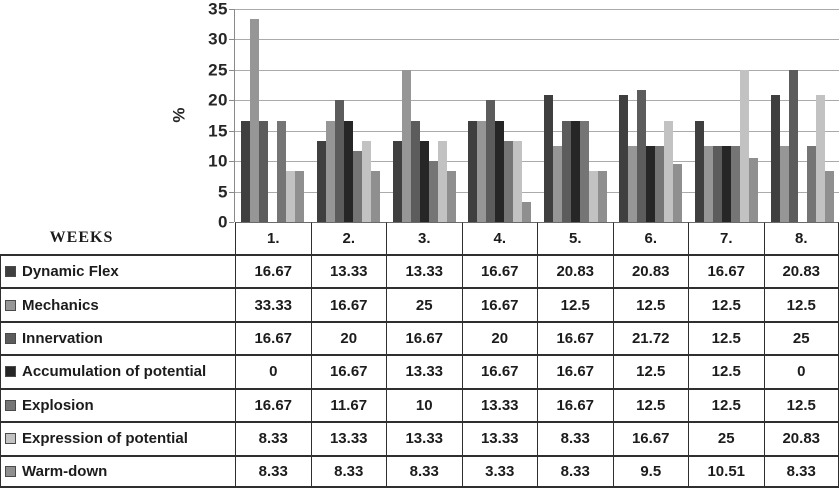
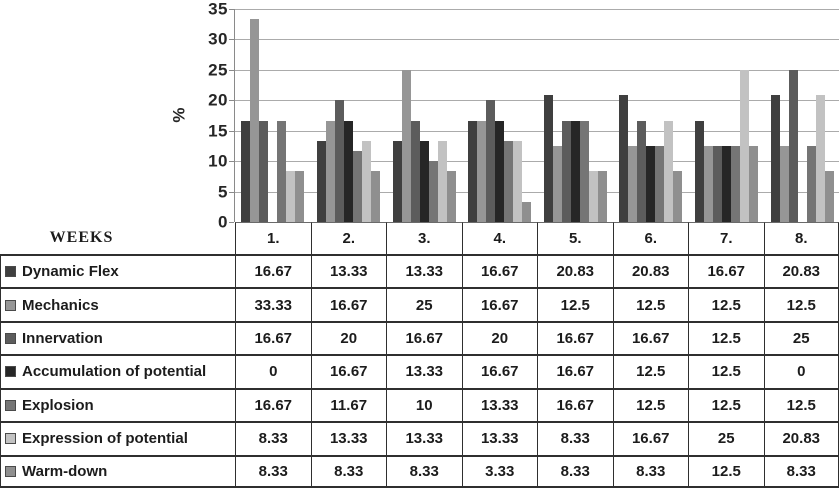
Innervation/6.: 21.72 -> 16.67
Warm-down/6.: 9.5 -> 8.33
Warm-down/7.: 10.51 -> 12.5
